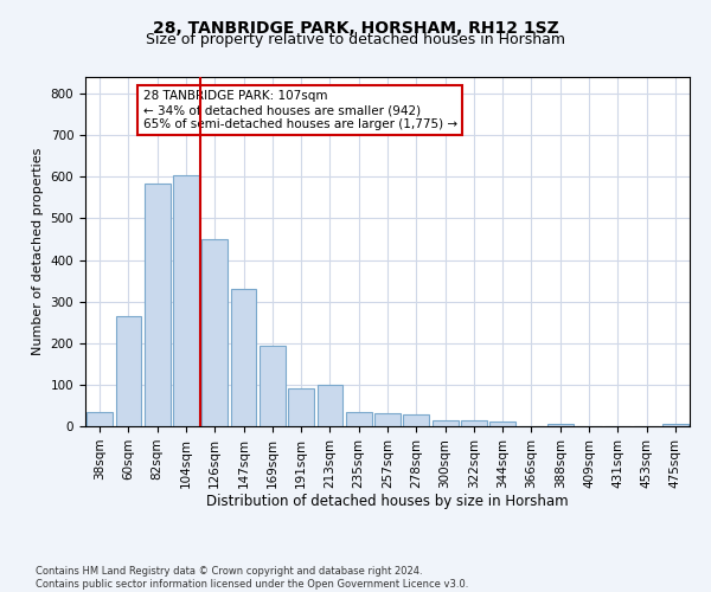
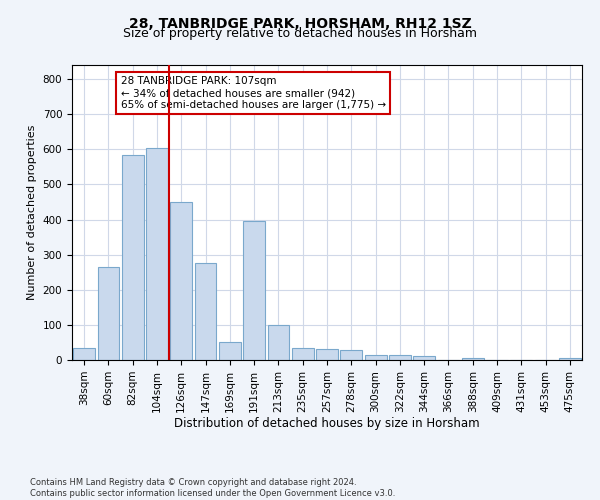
147sqm: 330 -> 275
169sqm: 195 -> 50
191sqm: 90 -> 395
